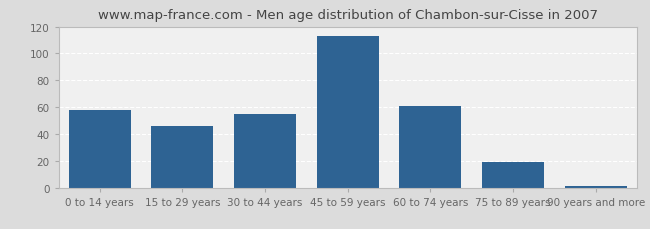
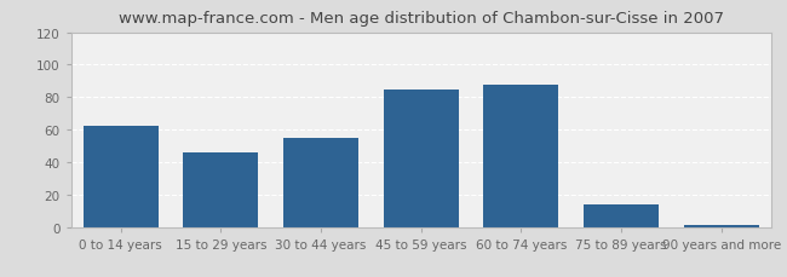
0 to 14 years: 58 -> 62
45 to 59 years: 113 -> 85
60 to 74 years: 61 -> 88
75 to 89 years: 19 -> 14
